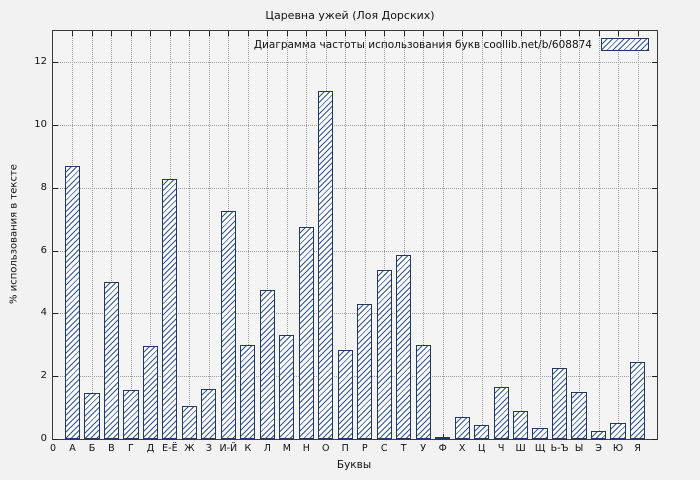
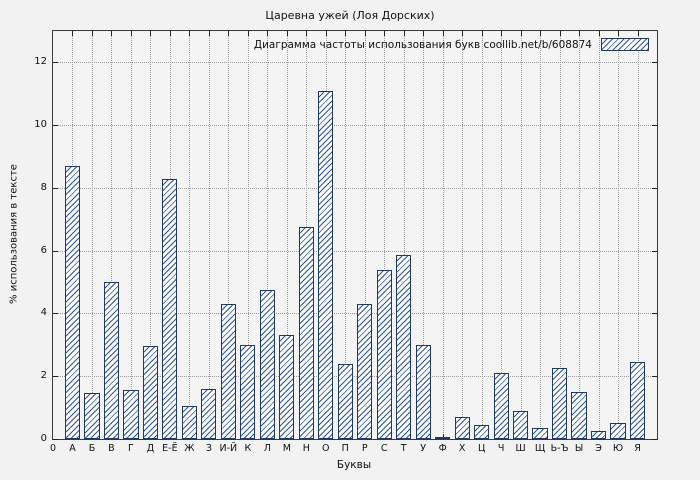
И-Й: 7.2 -> 4.3
П: 2.9 -> 2.4
Ч: 1.6 -> 2.1
